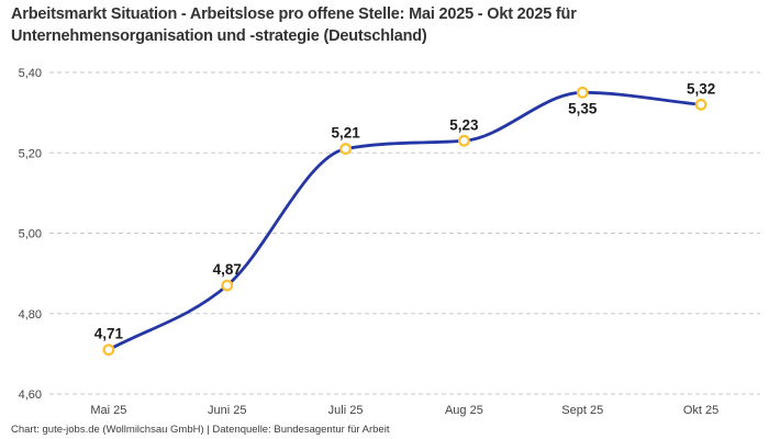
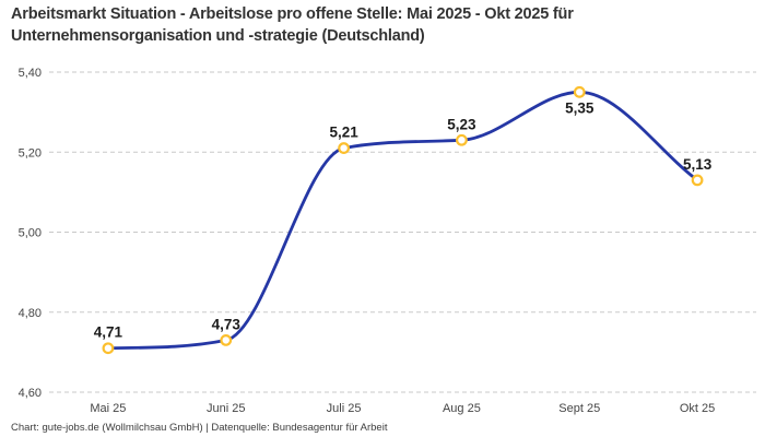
Juni 25: 4,87 -> 4,73
Okt 25: 5,32 -> 5,13
